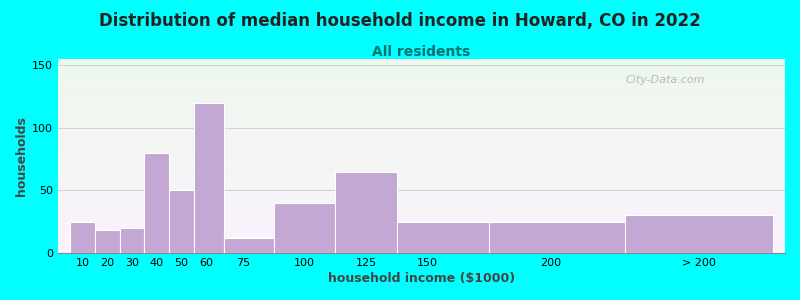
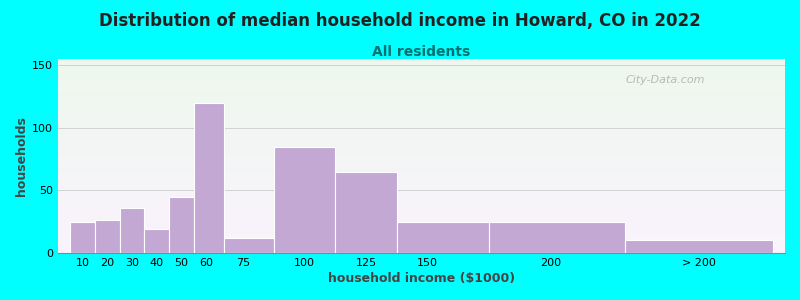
20: 18 -> 26
30: 20 -> 36
40: 80 -> 19
50: 50 -> 45
100: 40 -> 85
> 200: 30 -> 10
